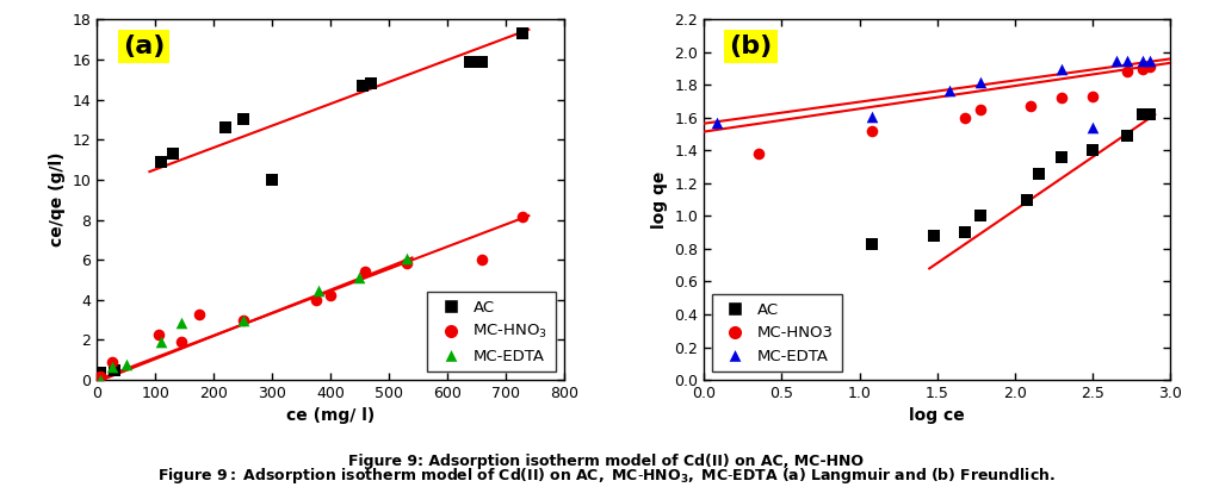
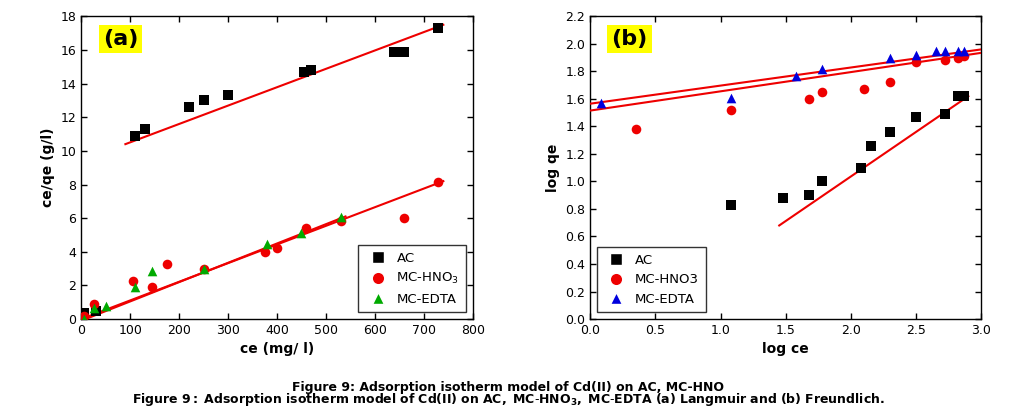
AC/300: 10.0 -> 13.3
AC/2.5: 1.40 -> 1.47
MC-HNO3/2.5: 1.73 -> 1.87
MC-EDTA/2.5: 1.54 -> 1.92
